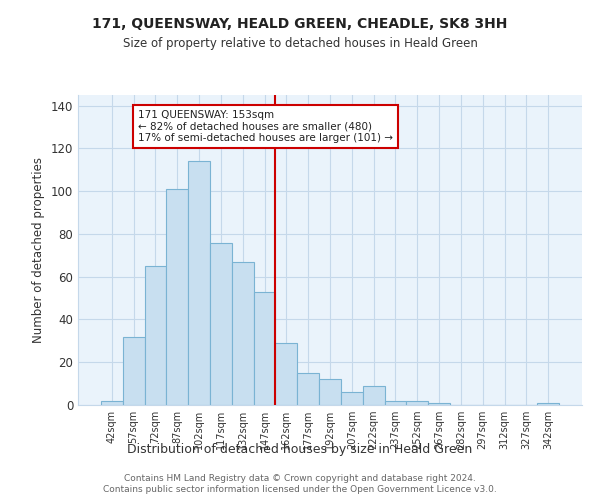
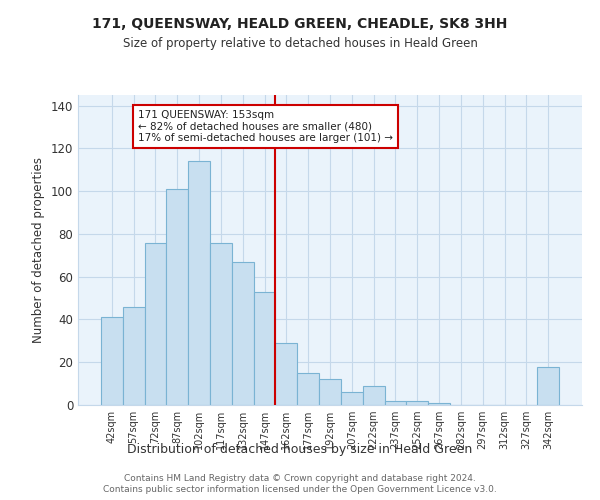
42sqm: 2 -> 41
57sqm: 32 -> 46
72sqm: 65 -> 76
342sqm: 1 -> 18
